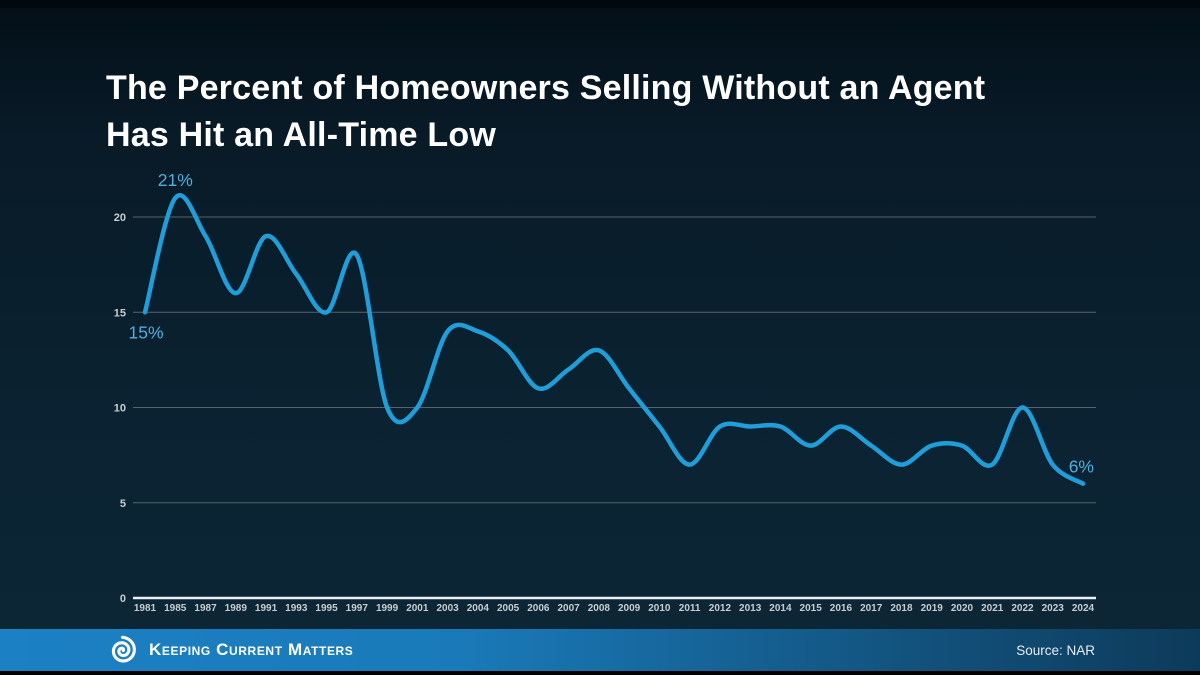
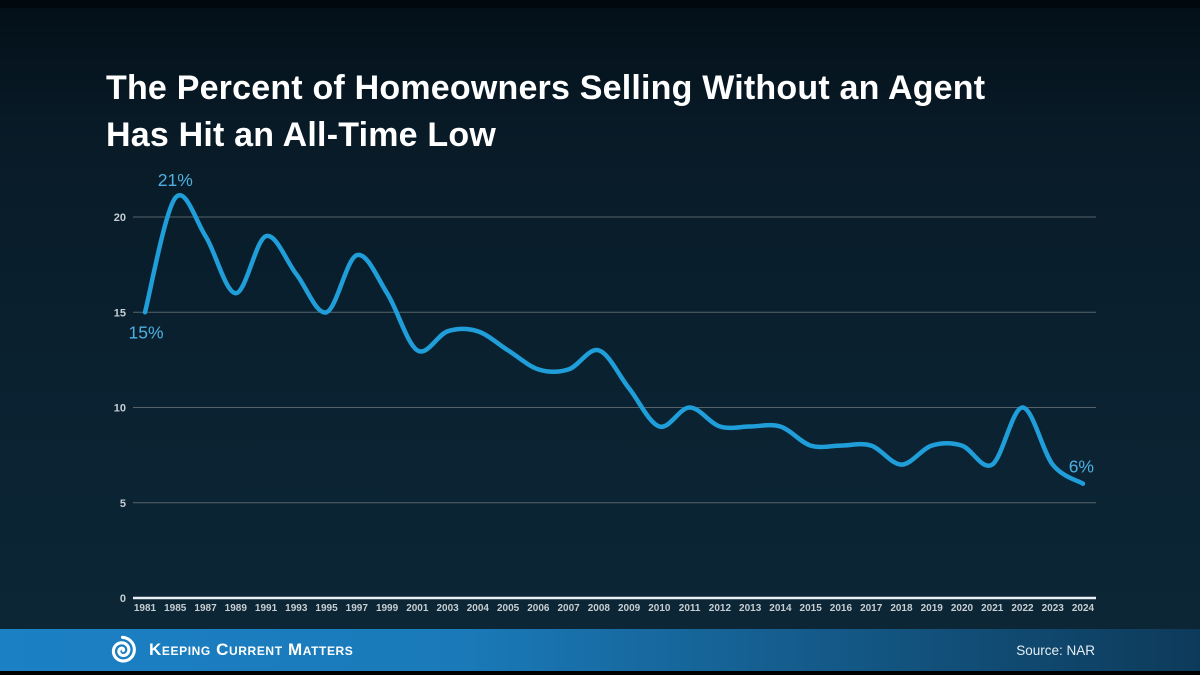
1999: 10 -> 16
2001: 10 -> 13
2006: 11 -> 12
2011: 7 -> 10
2016: 9 -> 8
